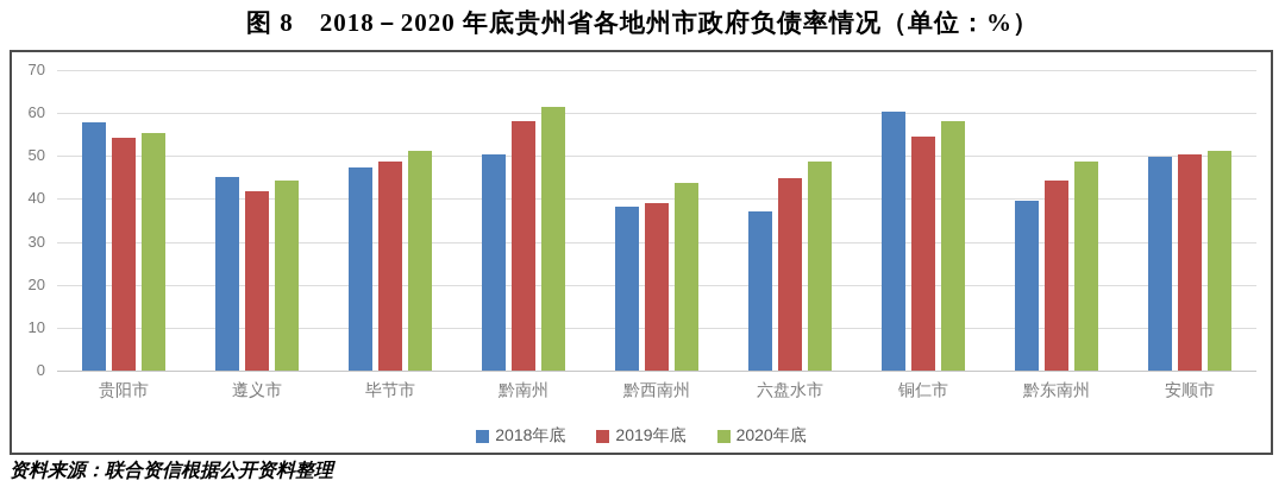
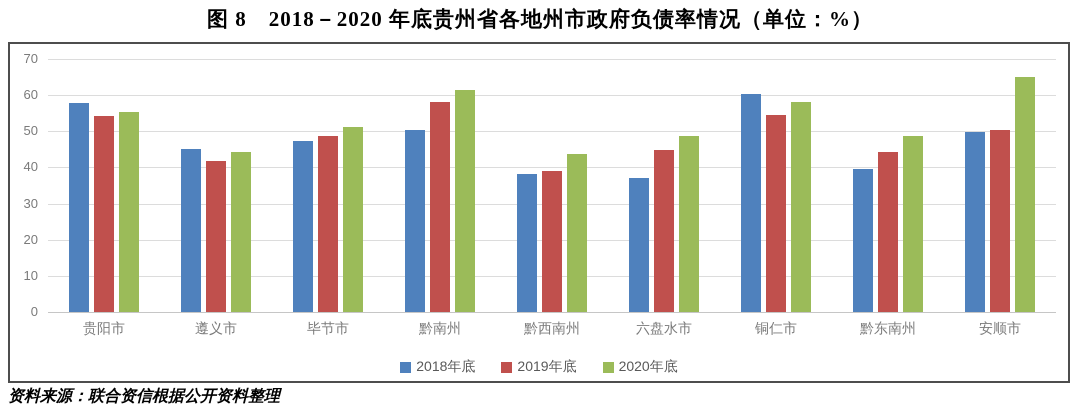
2020年底/安顺市: 51 -> 65
